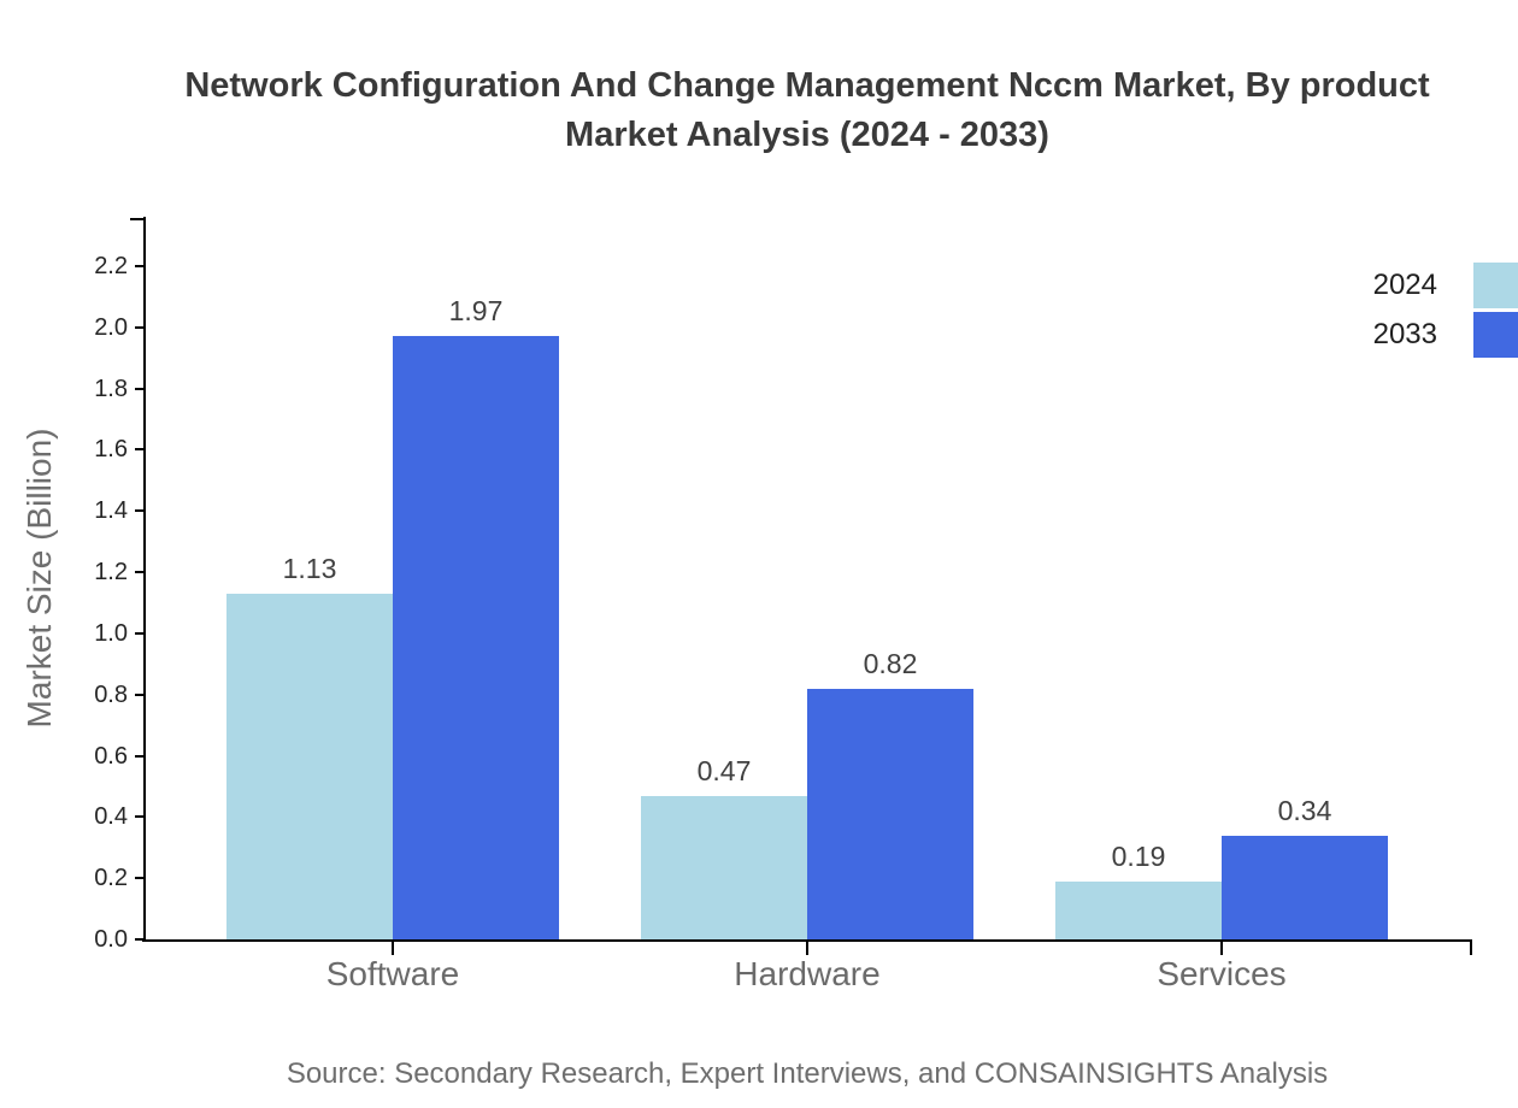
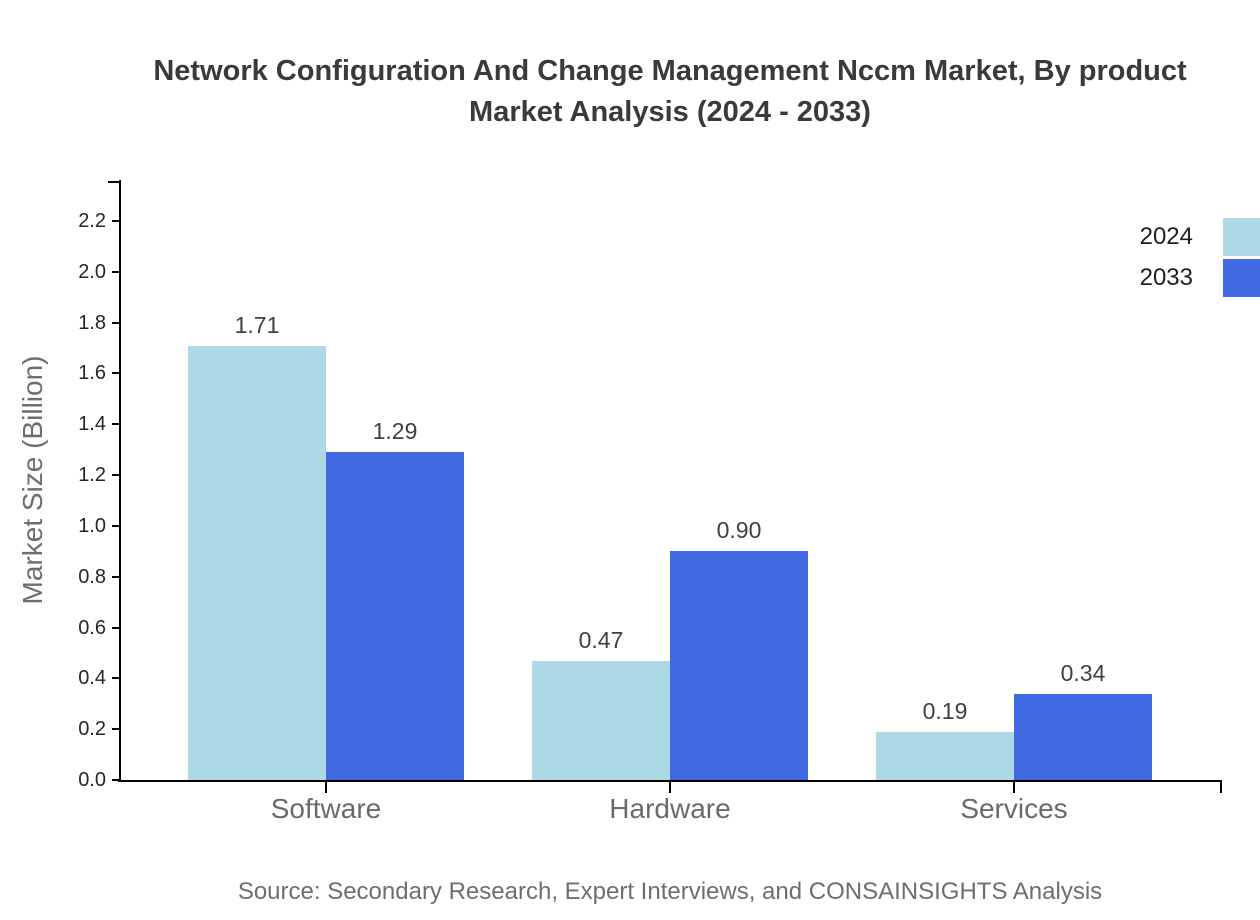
2024/Software: 1.13 -> 1.71
2033/Software: 1.97 -> 1.29
2033/Hardware: 0.82 -> 0.90
